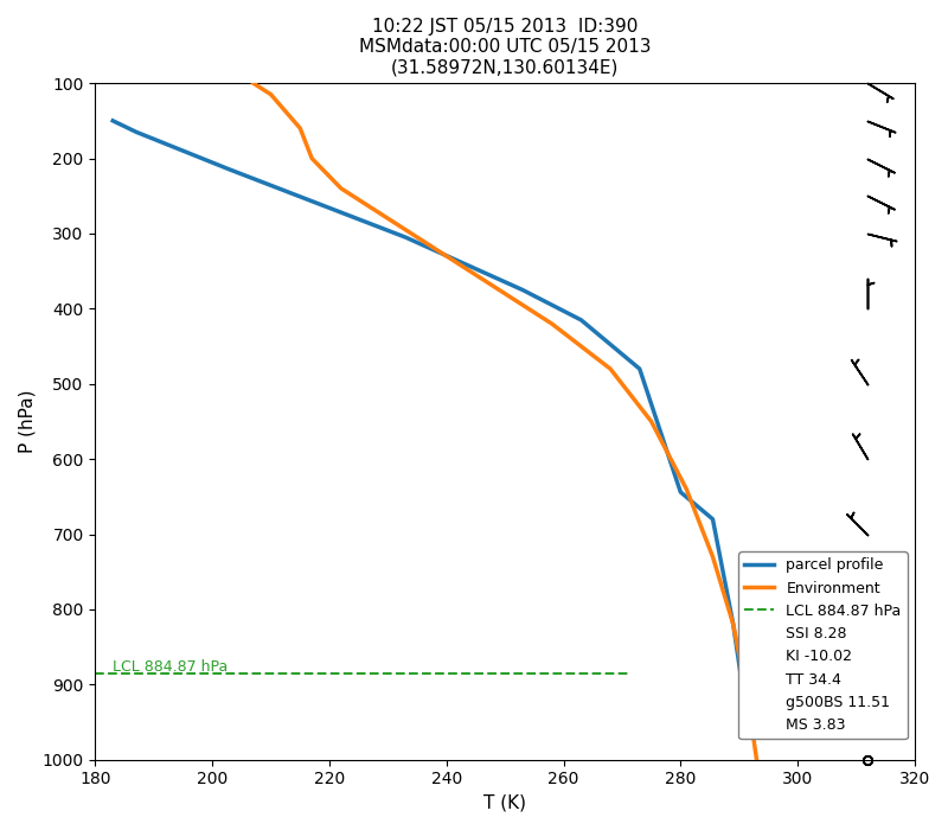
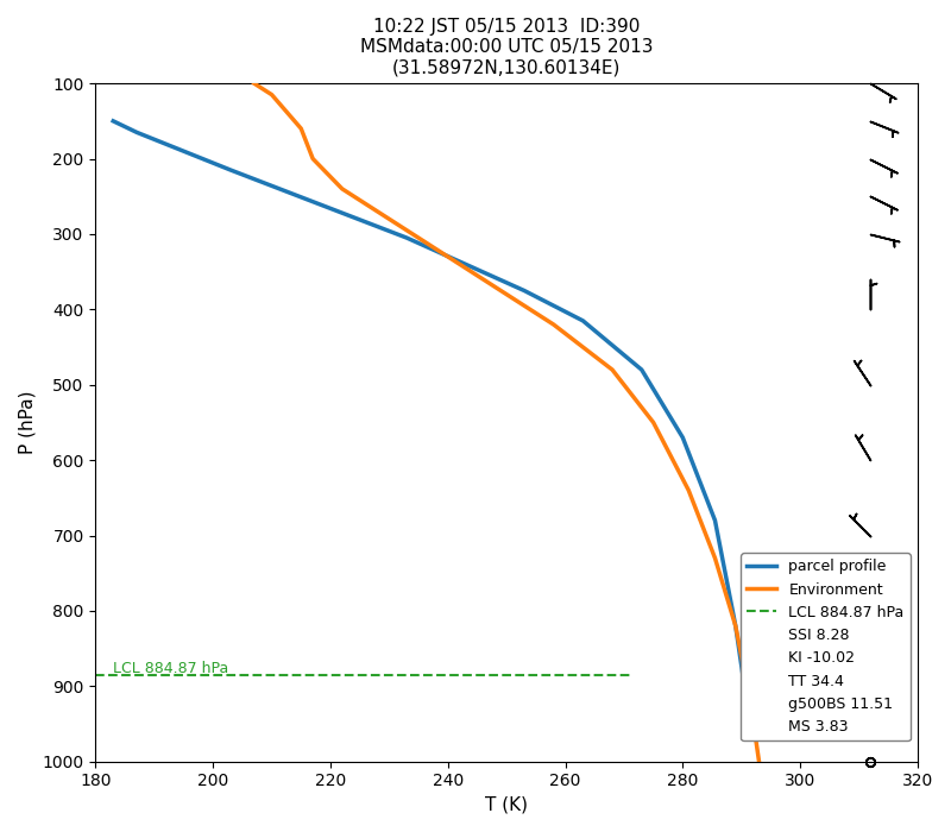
parcel profile/280: 644 -> 570
